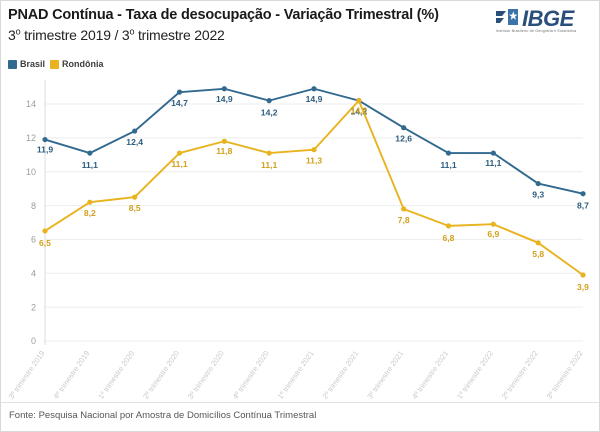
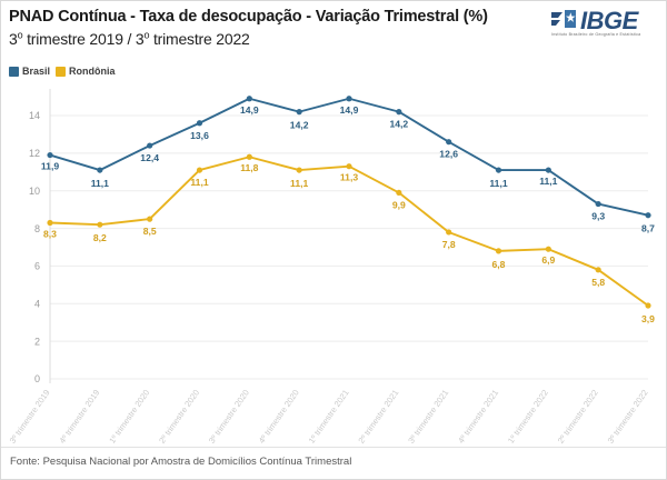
Rondônia/3º trimestre 2019: 6,5 -> 8,3
Brasil/2º trimestre 2020: 14,7 -> 13,6
Rondônia/2º trimestre 2021: 14,2 -> 9,9
